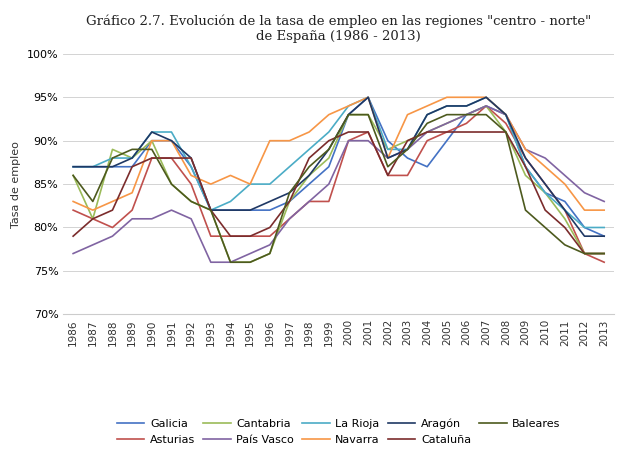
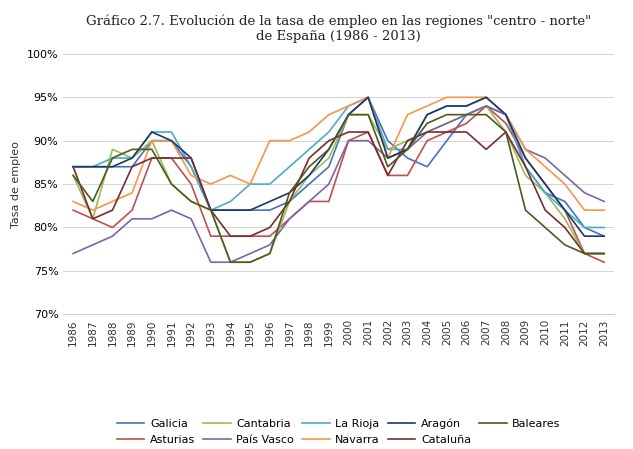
Cataluña/1986: 79% -> 87%
Cataluña/2007: 91% -> 89%
